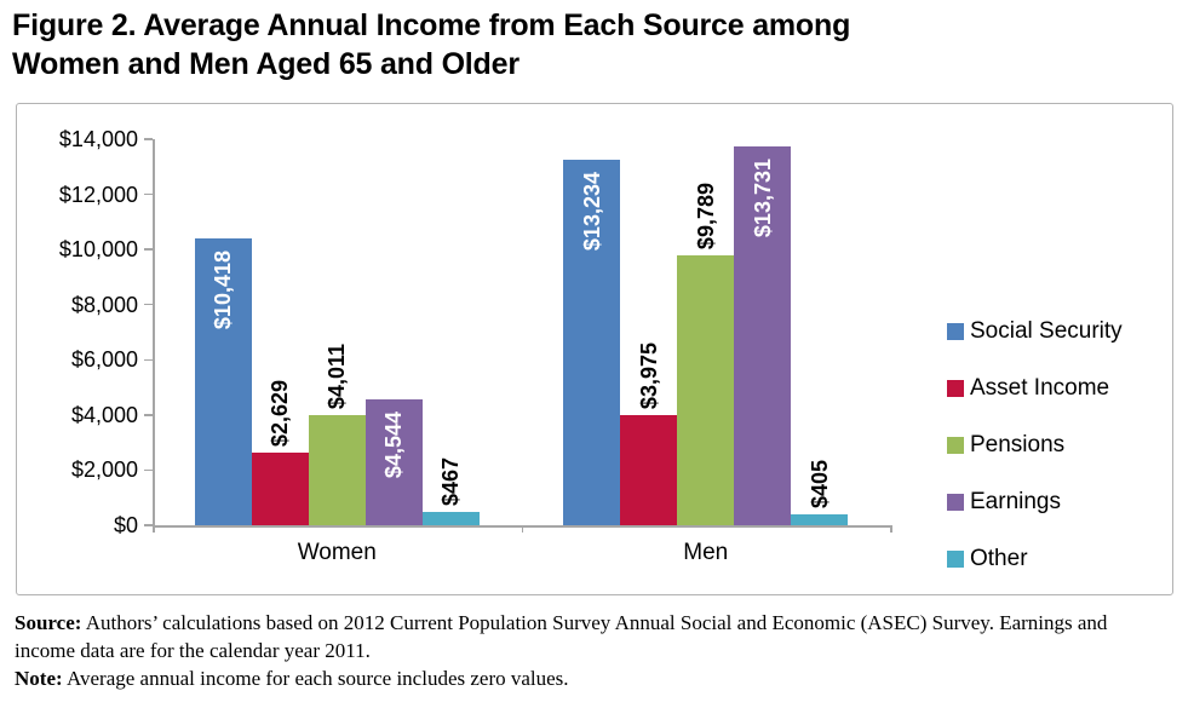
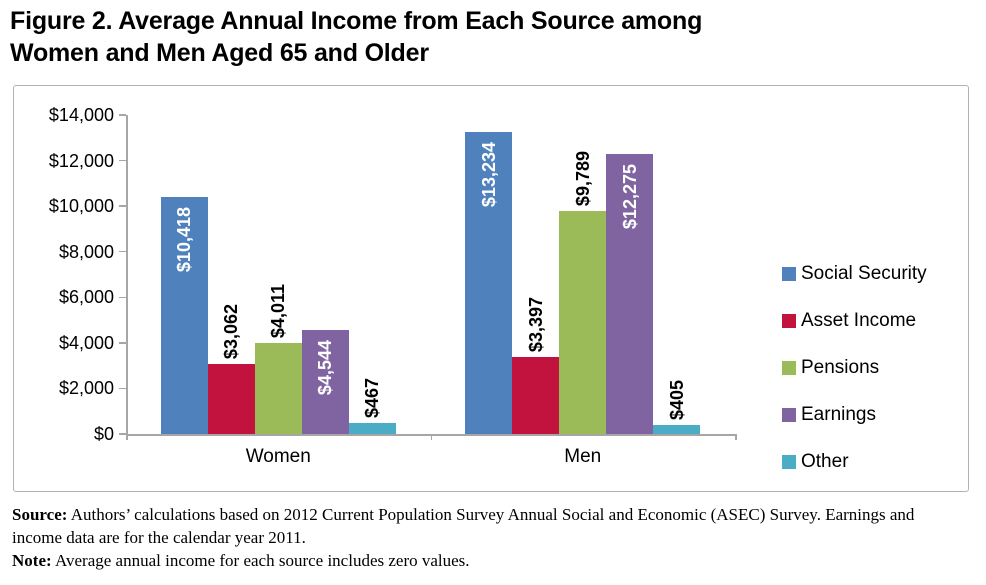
Asset Income/Women: $2,629 -> $3,062
Asset Income/Men: $3,975 -> $3,397
Earnings/Men: $13,731 -> $12,275
